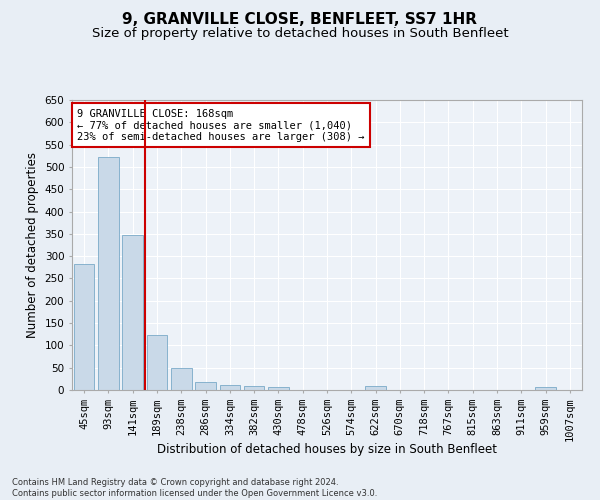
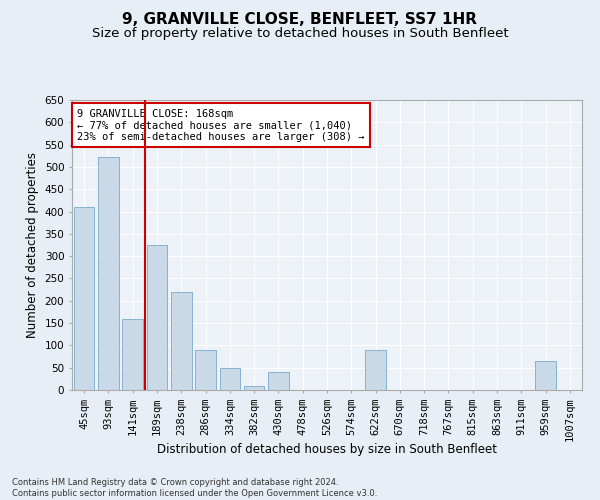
45sqm: 283 -> 410
141sqm: 348 -> 160
189sqm: 123 -> 325
238sqm: 49 -> 220
286sqm: 17 -> 90
334sqm: 11 -> 50
430sqm: 7 -> 40
622sqm: 8 -> 90
959sqm: 7 -> 65
